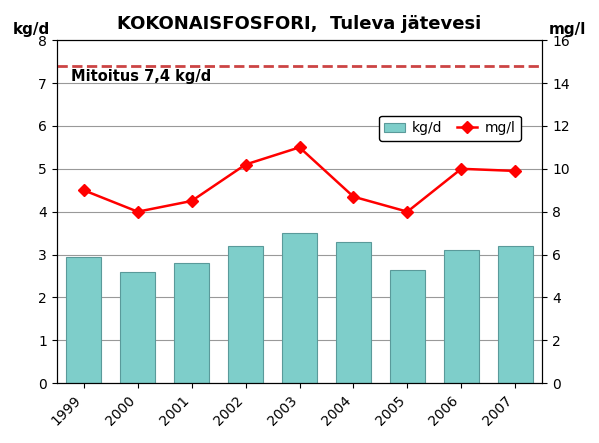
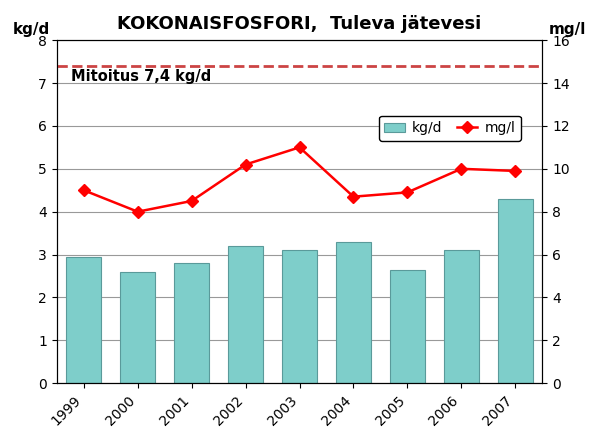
kg/d/2003: 3.50 -> 3.10
mg/l/2005: 8.0 -> 8.9
kg/d/2007: 3.20 -> 4.30
